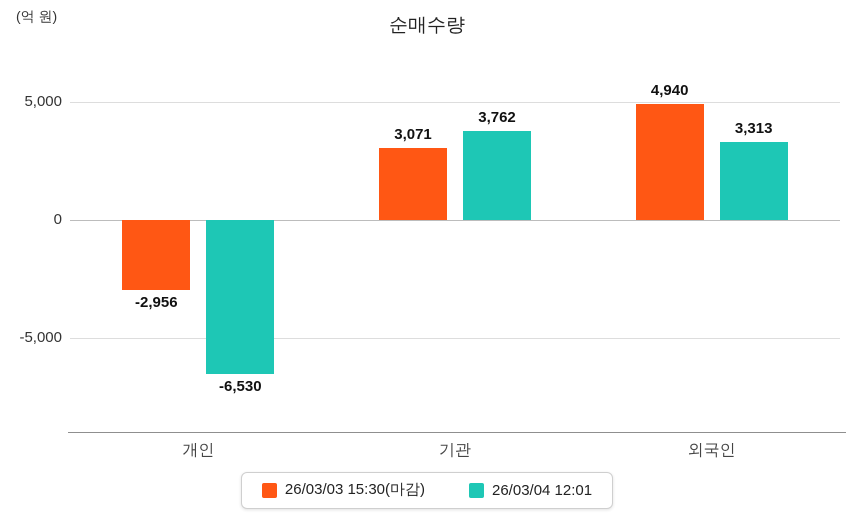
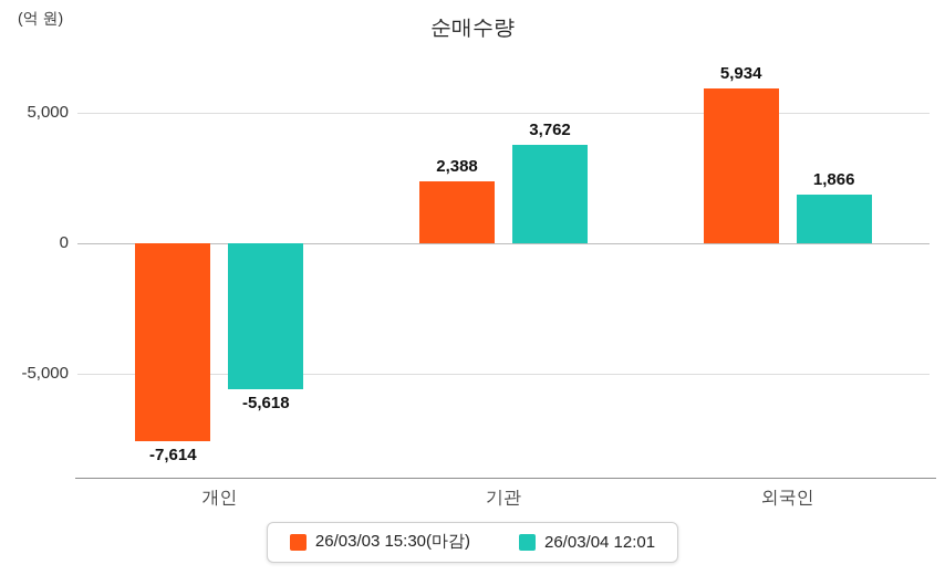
26/03/03 15:30(마감)/개인: -2,956 -> -7,614
26/03/04 12:01/개인: -6,530 -> -5,618
26/03/03 15:30(마감)/기관: 3,071 -> 2,388
26/03/03 15:30(마감)/외국인: 4,940 -> 5,934
26/03/04 12:01/외국인: 3,313 -> 1,866
